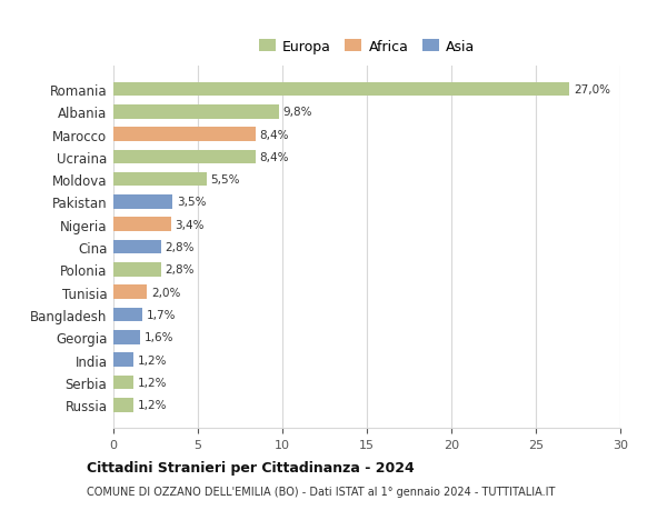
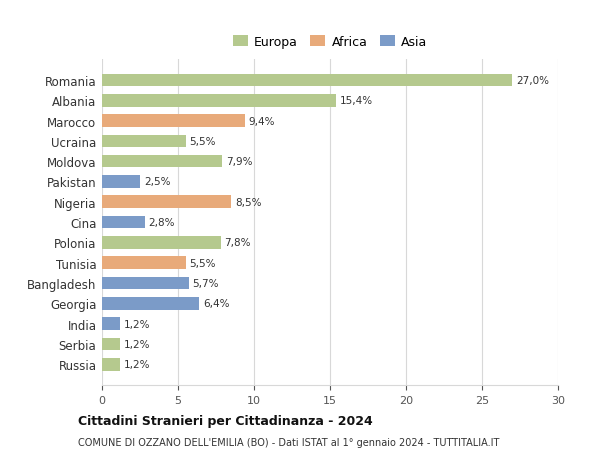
Albania: 9,8% -> 15,4%
Marocco: 8,4% -> 9,4%
Ucraina: 8,4% -> 5,5%
Moldova: 5,5% -> 7,9%
Pakistan: 3,5% -> 2,5%
Nigeria: 3,4% -> 8,5%
Polonia: 2,8% -> 7,8%
Tunisia: 2,0% -> 5,5%
Bangladesh: 1,7% -> 5,7%
Georgia: 1,6% -> 6,4%
